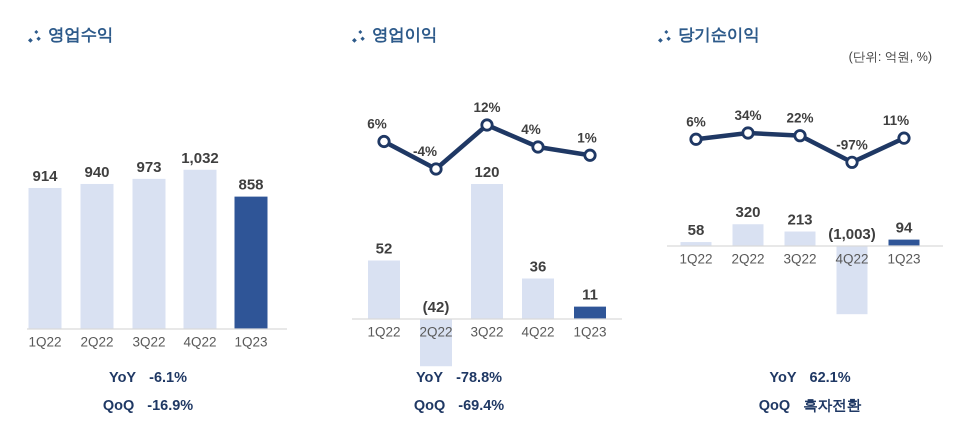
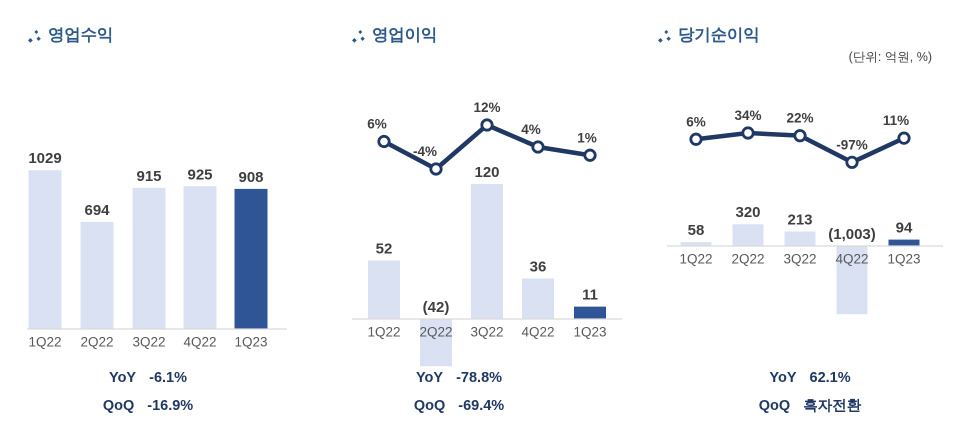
영업수익/1Q22: 914 -> 1029
영업수익/2Q22: 940 -> 694
영업수익/3Q22: 973 -> 915
영업수익/4Q22: 1,032 -> 925
영업수익/1Q23: 858 -> 908
